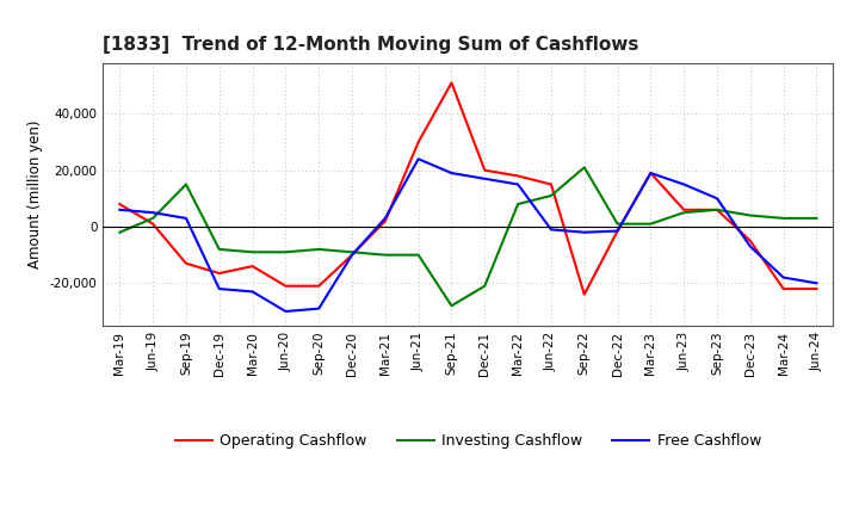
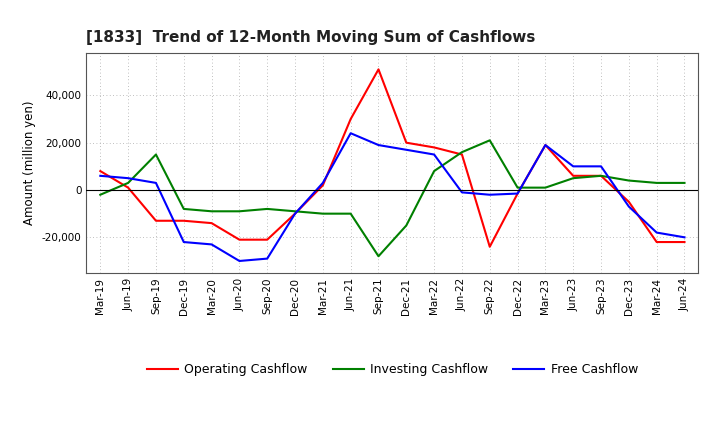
Operating Cashflow/Dec-19: -16,500 -> -13,000
Investing Cashflow/Dec-21: -21,000 -> -15,000
Investing Cashflow/Jun-22: 11,000 -> 16,000
Free Cashflow/Jun-23: 15,000 -> 10,000
